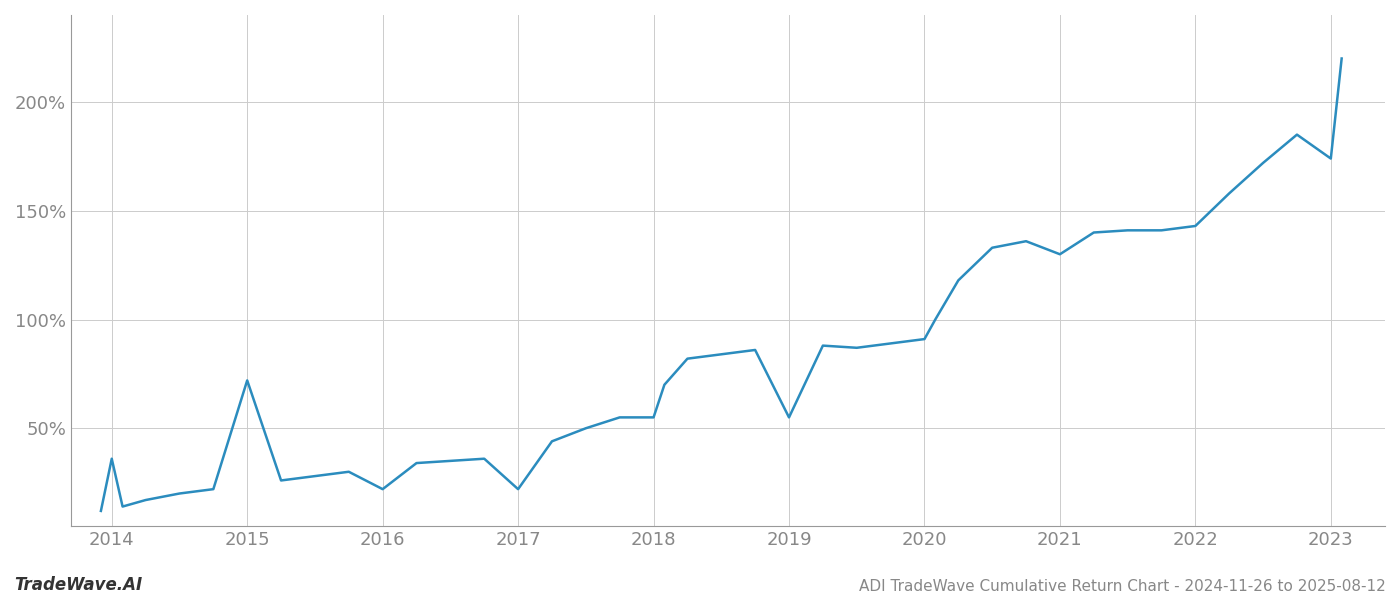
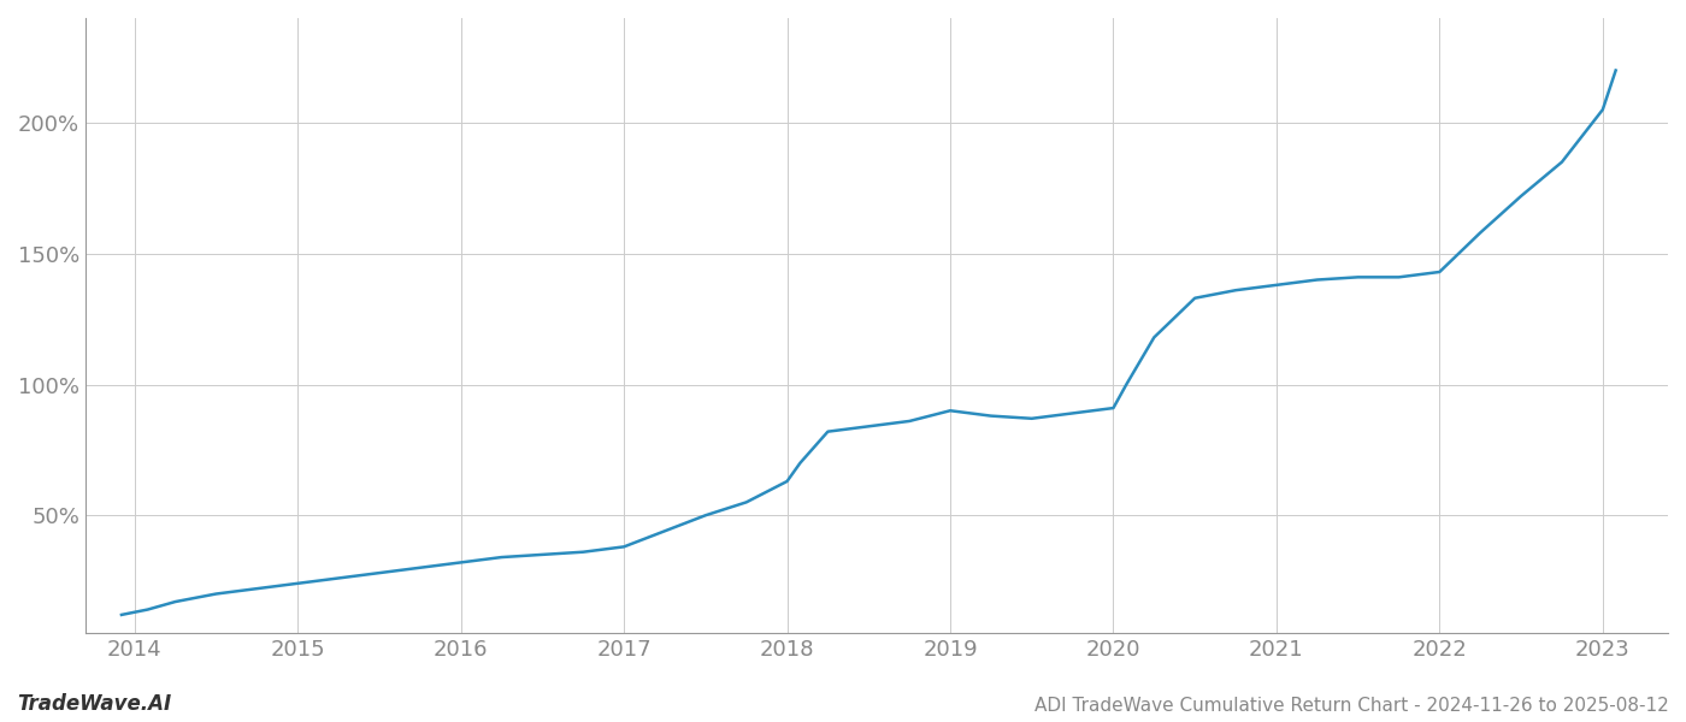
2014: 36% -> 13%
2015: 72% -> 24%
2016: 22% -> 32%
2017: 22% -> 38%
2018: 55% -> 63%
2019: 55% -> 90%
2021: 130% -> 138%
2023: 174% -> 205%
